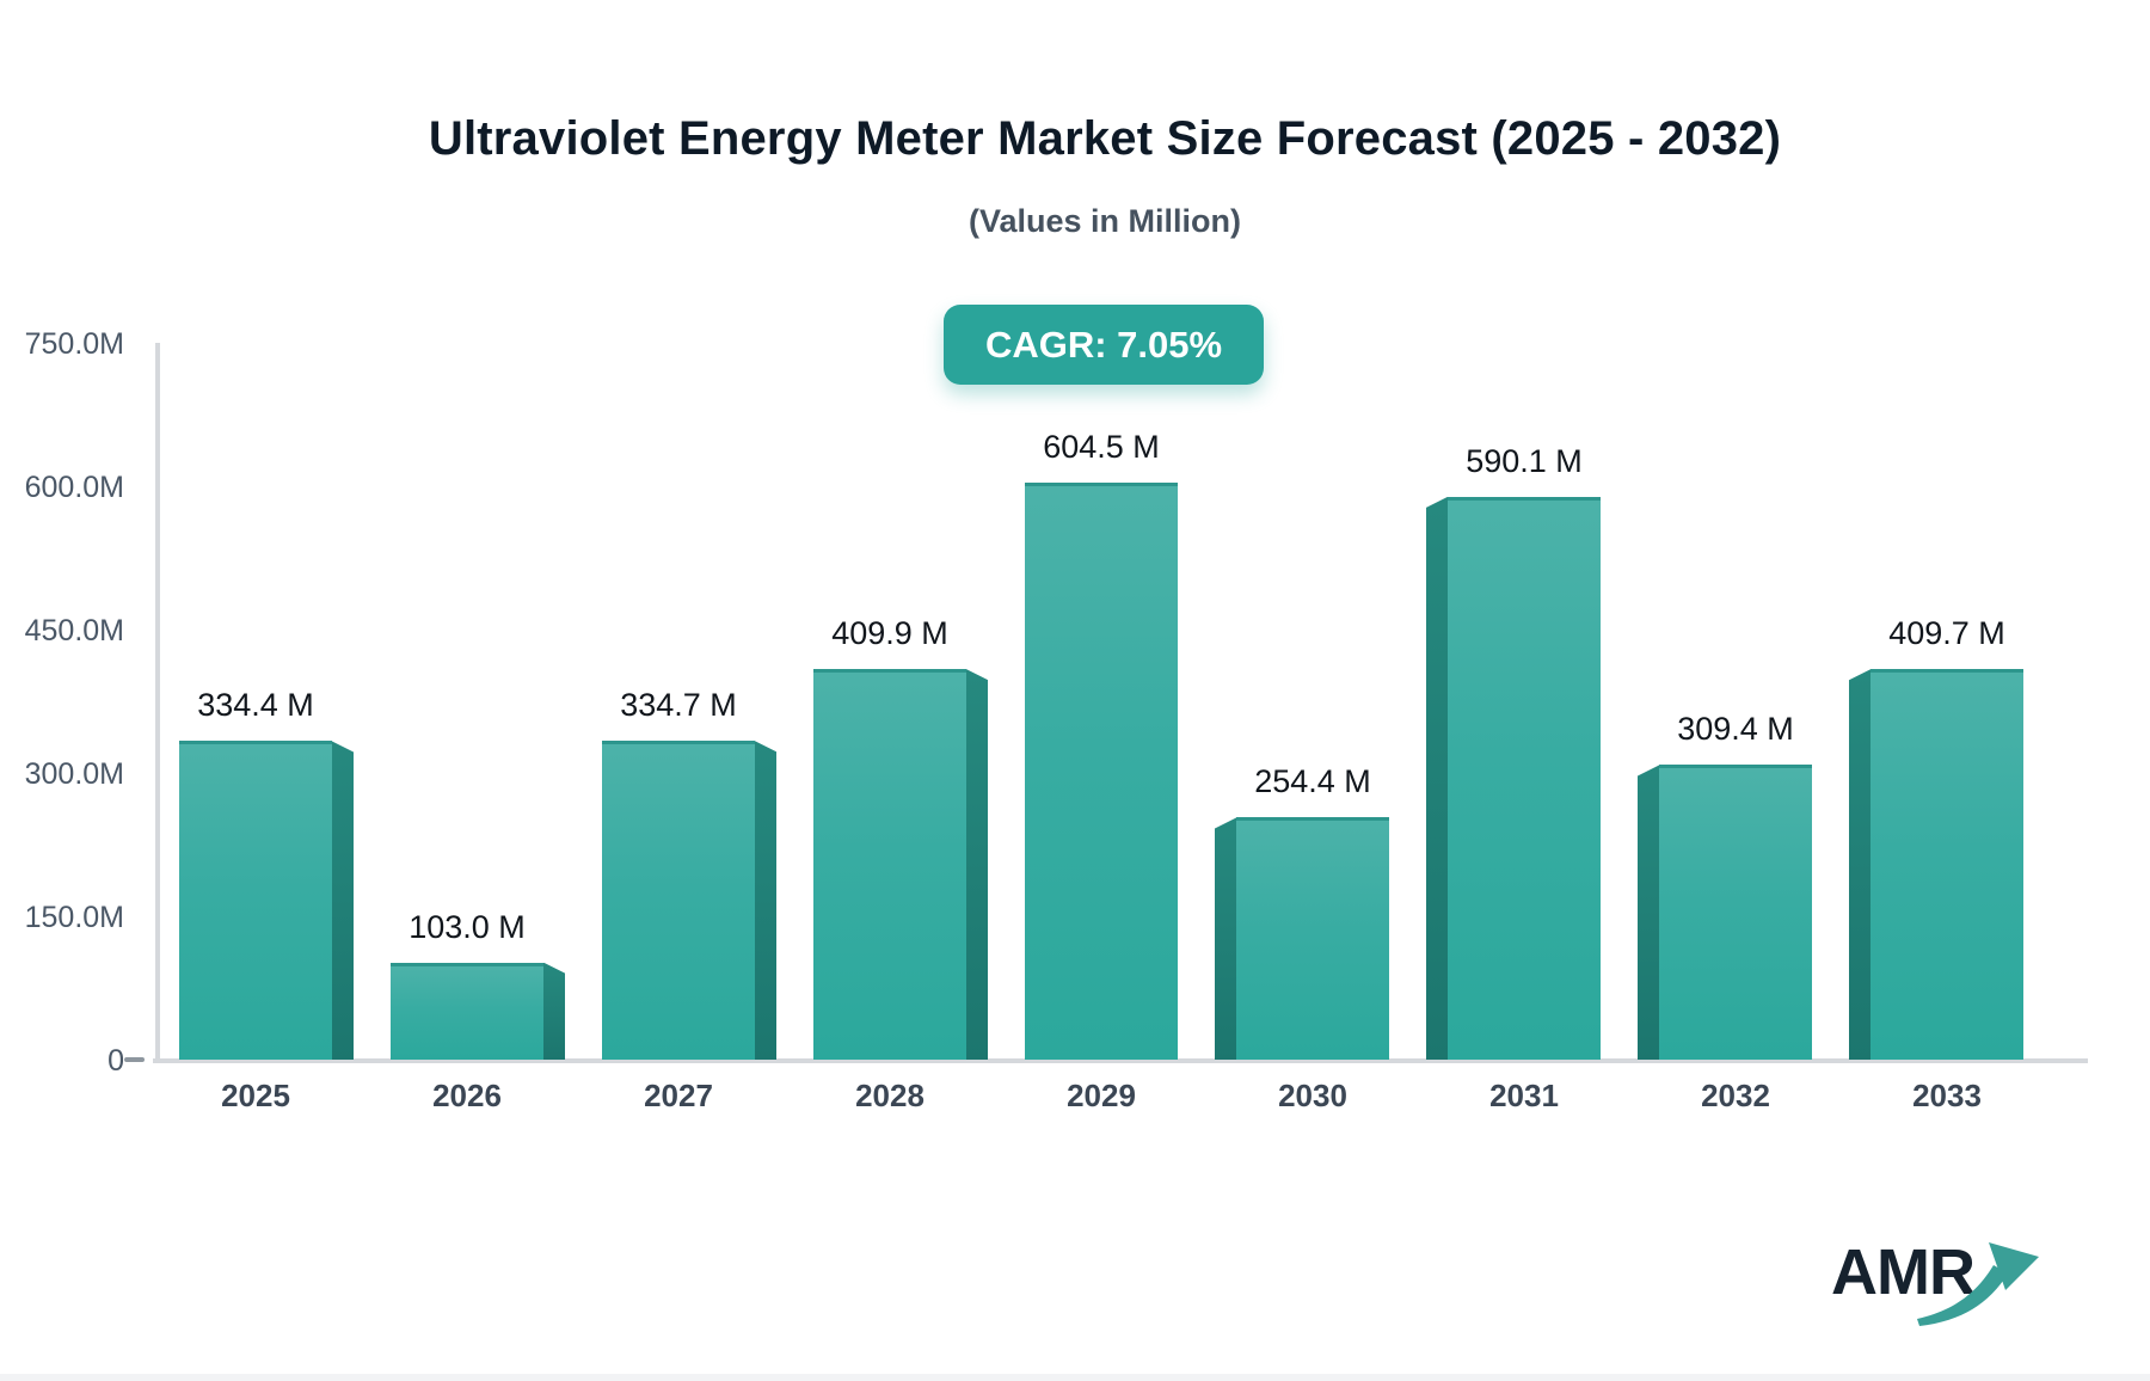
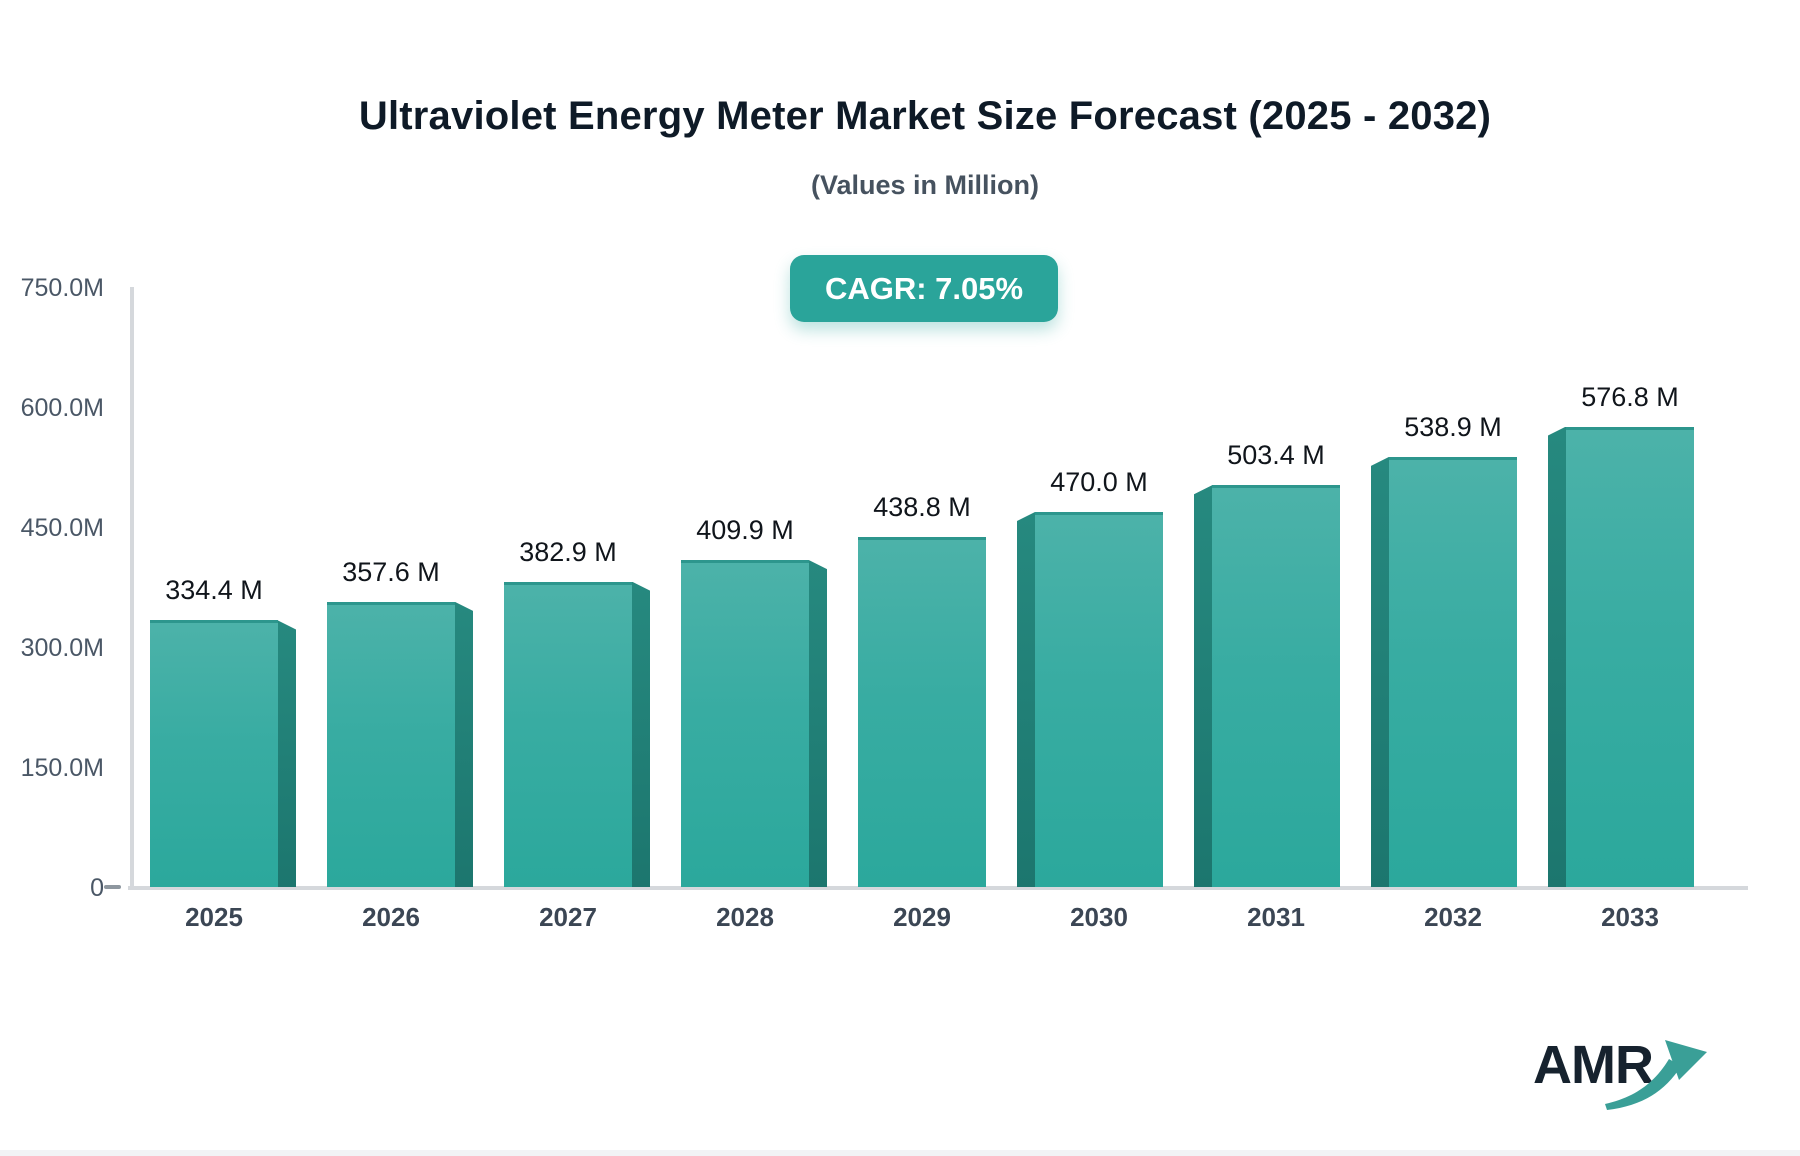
2026: 103.0 -> 357.6
2027: 334.7 -> 382.9
2029: 604.5 -> 438.8
2030: 254.4 -> 470.0
2031: 590.1 -> 503.4
2032: 309.4 -> 538.9
2033: 409.7 -> 576.8
